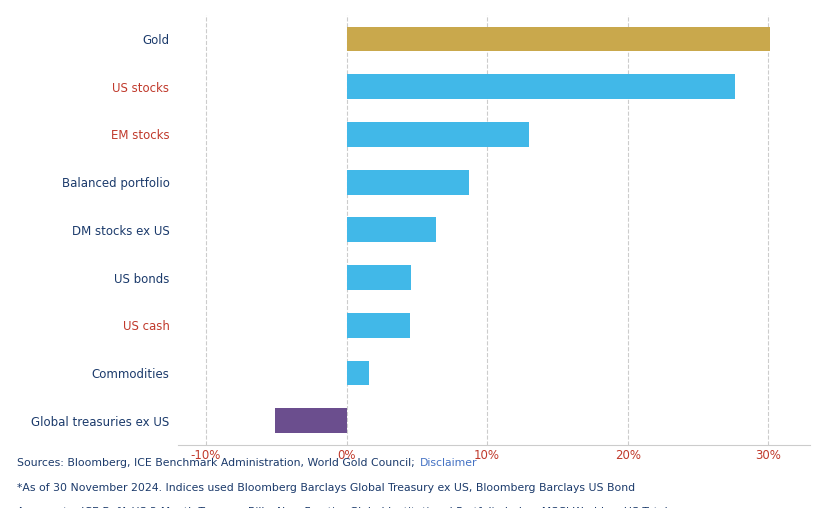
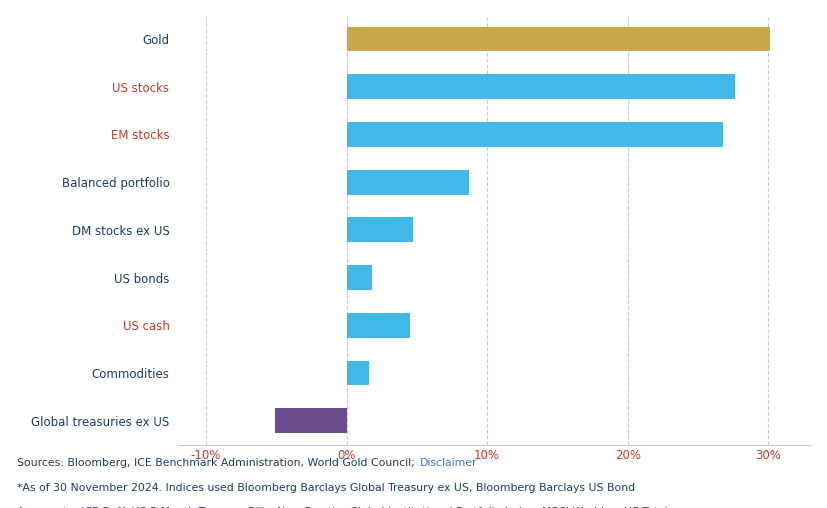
EM stocks: 13.0% -> 26.8%
DM stocks ex US: 6.4% -> 4.7%
US bonds: 4.6% -> 1.8%
